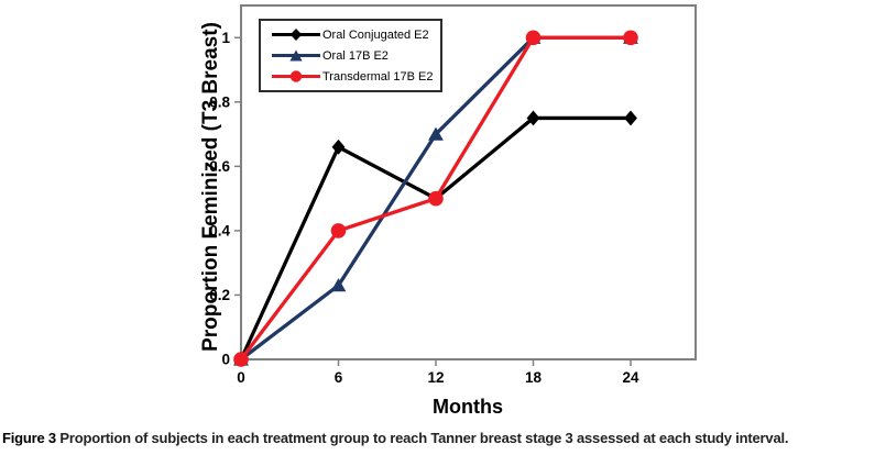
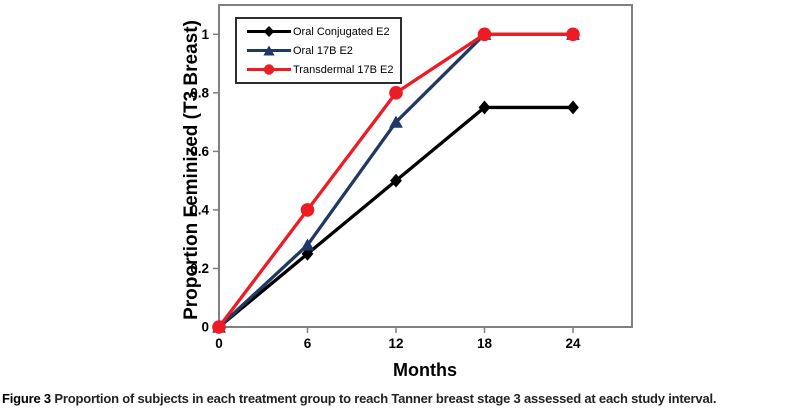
Oral Conjugated E2/6: 0.66 -> 0.25
Oral 17B E2/6: 0.23 -> 0.28
Transdermal 17B E2/12: 0.5 -> 0.8
